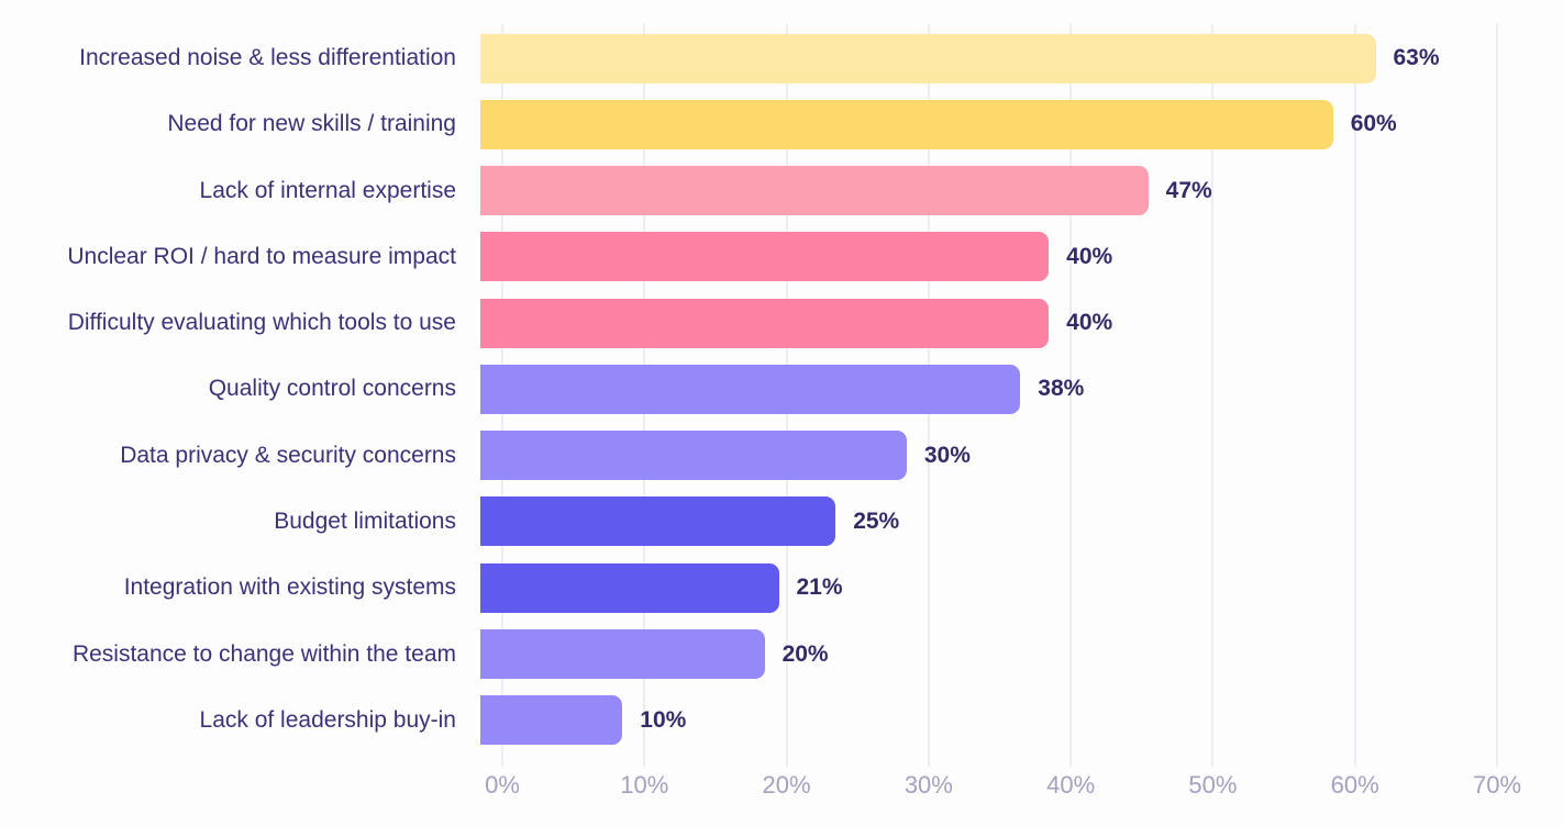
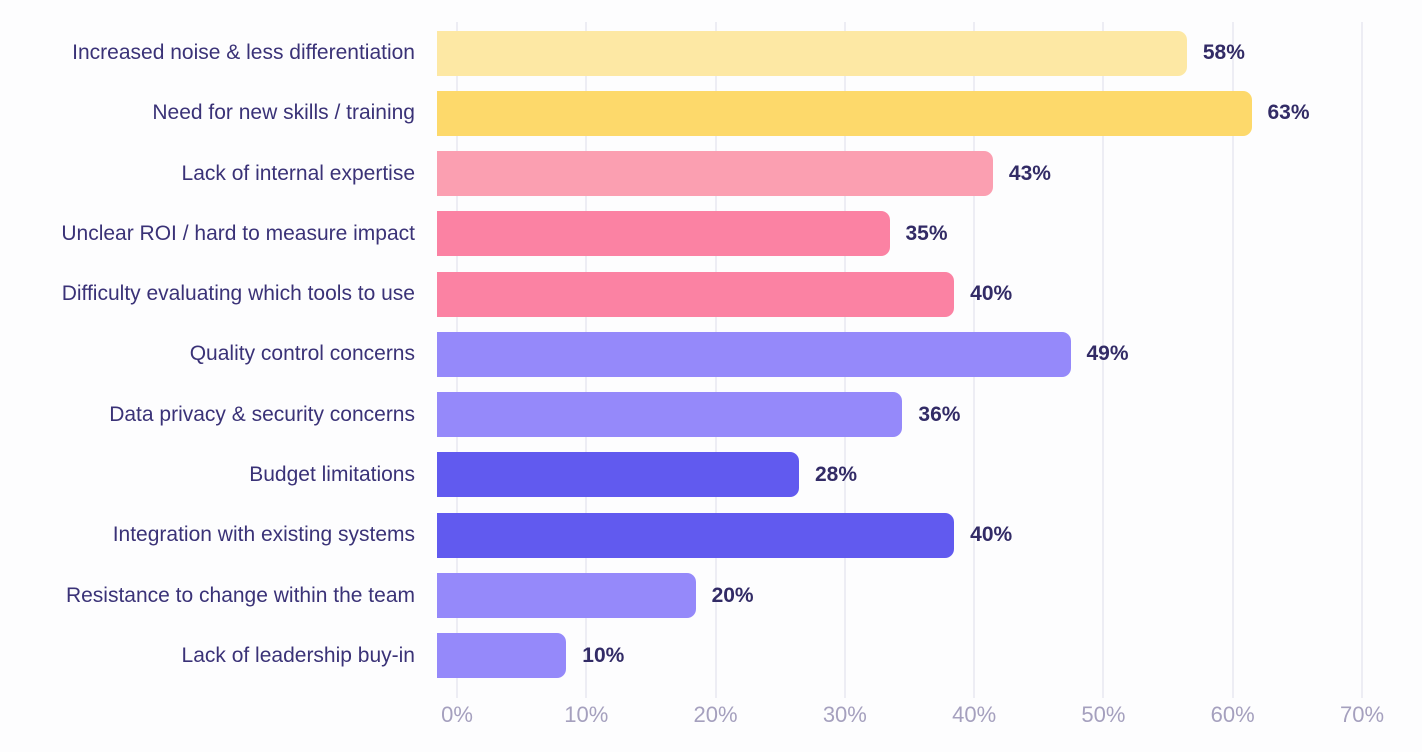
Increased noise & less differentiation: 63% -> 58%
Need for new skills / training: 60% -> 63%
Lack of internal expertise: 47% -> 43%
Unclear ROI / hard to measure impact: 40% -> 35%
Quality control concerns: 38% -> 49%
Data privacy & security concerns: 30% -> 36%
Budget limitations: 25% -> 28%
Integration with existing systems: 21% -> 40%
